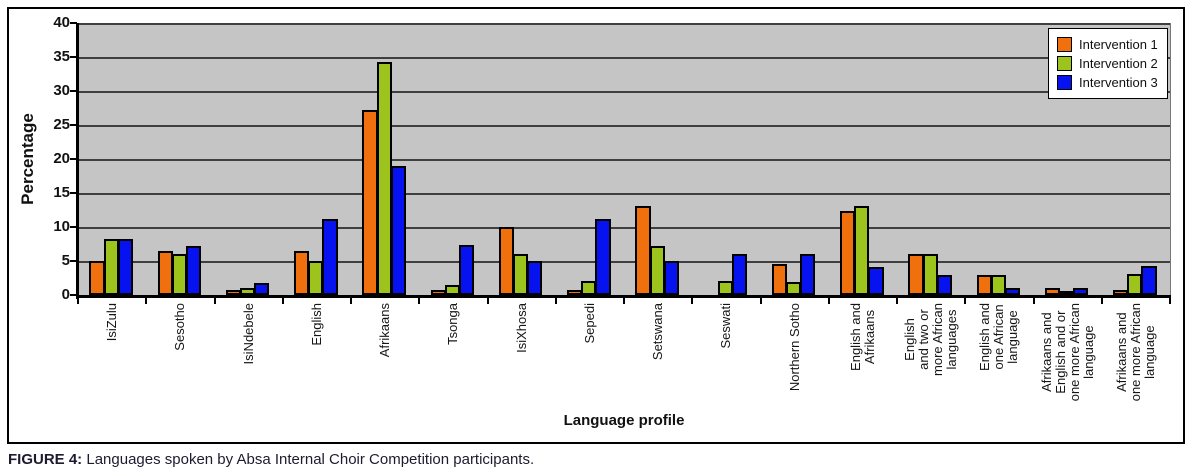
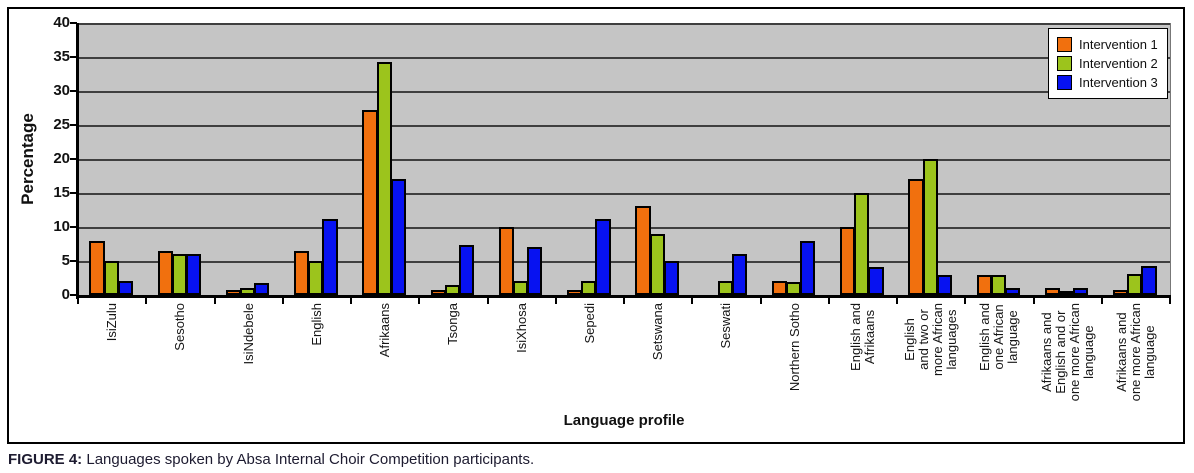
Intervention 1/IsiZulu: 5 -> 8
Intervention 2/IsiZulu: 8 -> 5
Intervention 3/IsiZulu: 8 -> 2
Intervention 3/Sesotho: 7 -> 6
Intervention 3/Afrikaans: 19 -> 17
Intervention 2/IsiXhosa: 6 -> 2
Intervention 3/IsiXhosa: 5 -> 7
Intervention 2/Setswana: 7 -> 9
Intervention 1/Northern Sotho: 5 -> 2
Intervention 3/Northern Sotho: 6 -> 8
Intervention 1/English and Afrikaans: 12 -> 10
Intervention 2/English and Afrikaans: 13 -> 15
Intervention 1/English and two or more African languages: 6 -> 17
Intervention 2/English and two or more African languages: 6 -> 20
